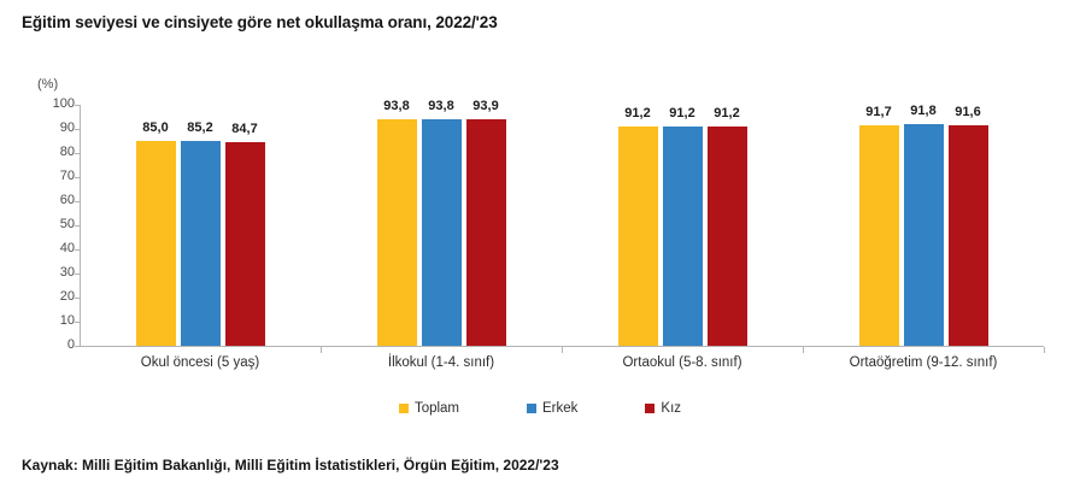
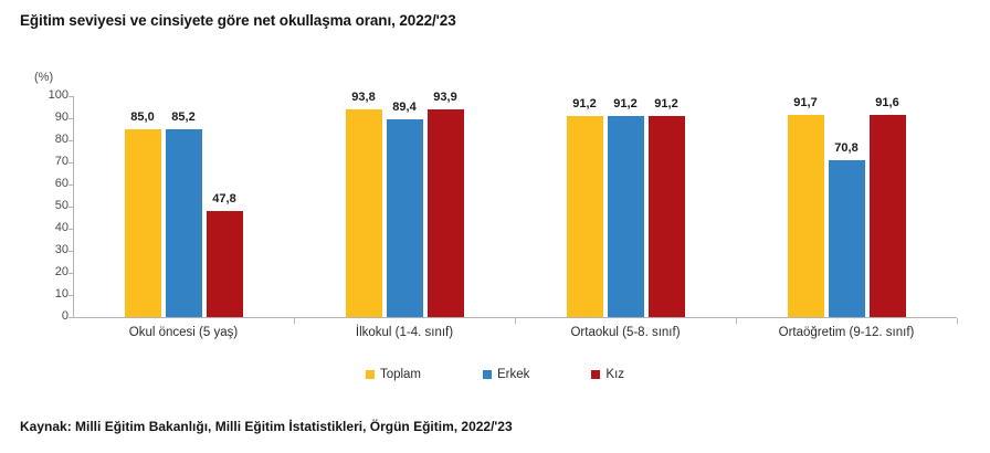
Kız/Okul öncesi (5 yaş): 84,7 -> 47,8
Erkek/İlkokul (1-4. sınıf): 93,8 -> 89,4
Erkek/Ortaöğretim (9-12. sınıf): 91,8 -> 70,8
